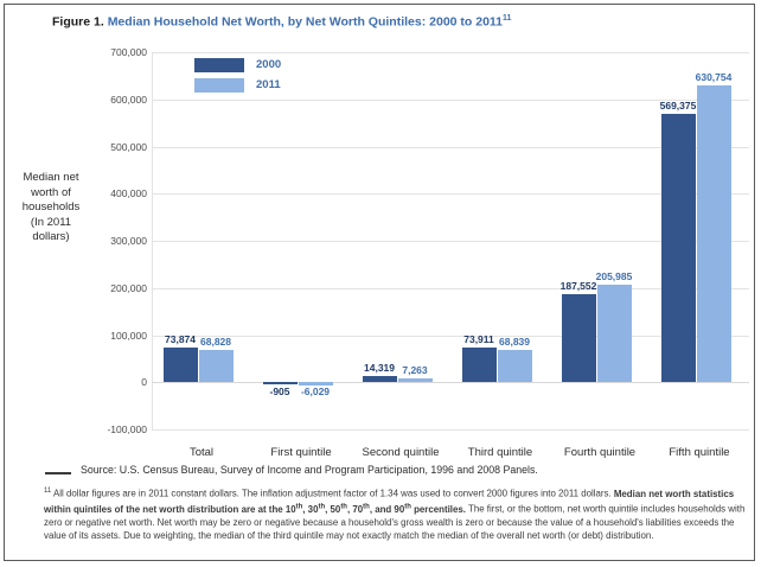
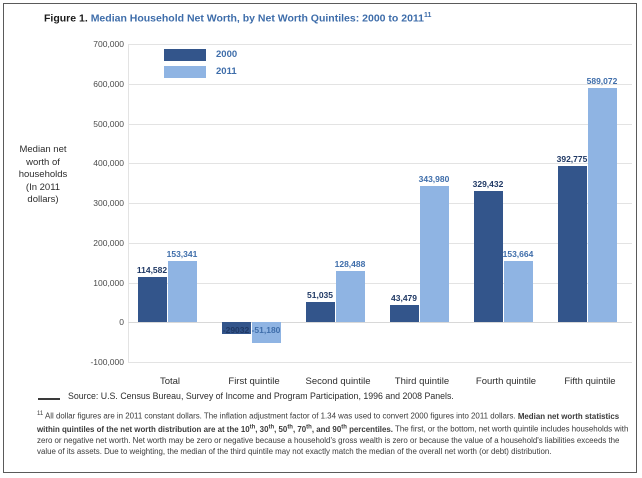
2000/Total: 73,874 -> 114,582
2011/Total: 68,828 -> 153,341
2000/First quintile: -905 -> -29032
2011/First quintile: -6,029 -> -51,180
2000/Second quintile: 14,319 -> 51,035
2011/Second quintile: 7,263 -> 128,488
2000/Third quintile: 73,911 -> 43,479
2011/Third quintile: 68,839 -> 343,980
2000/Fourth quintile: 187,552 -> 329,432
2011/Fourth quintile: 205,985 -> 153,664
2000/Fifth quintile: 569,375 -> 392,775
2011/Fifth quintile: 630,754 -> 589,072
